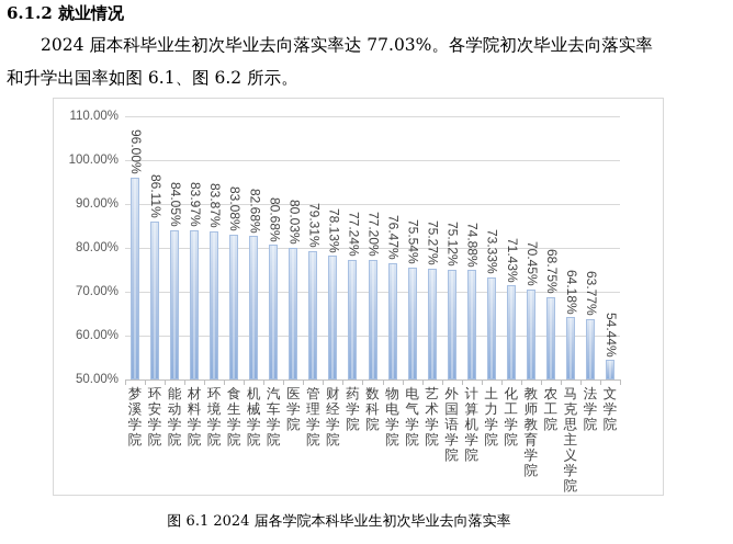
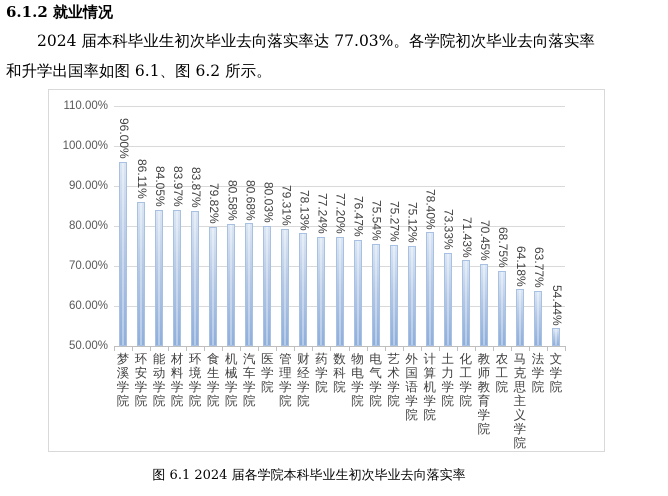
食生学院: 83.08% -> 79.82%
机械学院: 82.68% -> 80.58%
计算机学院: 74.88% -> 78.40%
